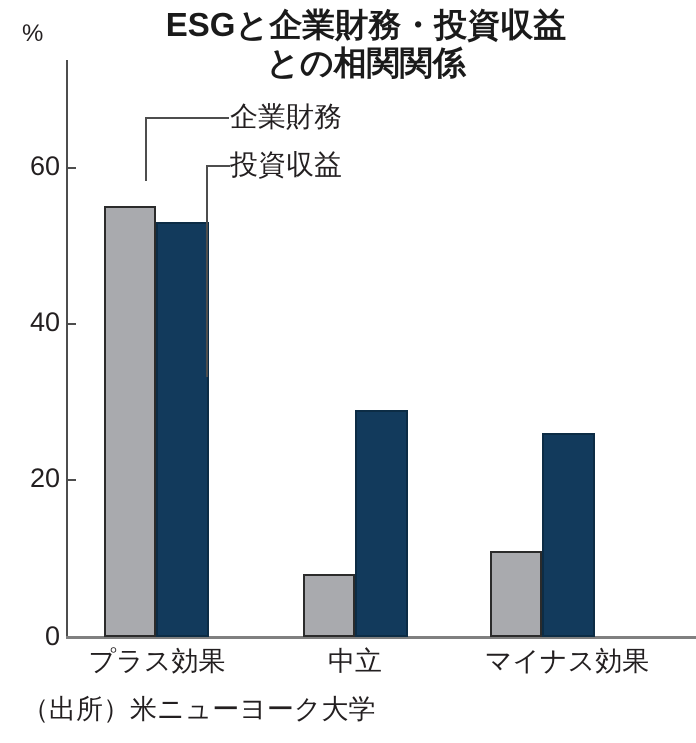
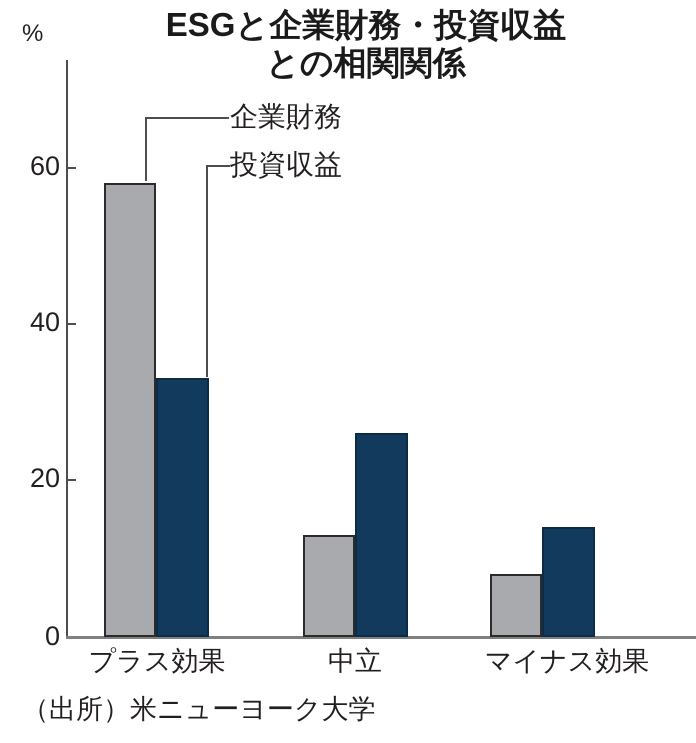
企業財務/プラス効果: 55 -> 58
投資収益/プラス効果: 53 -> 33
企業財務/中立: 8 -> 13
投資収益/中立: 29 -> 26
企業財務/マイナス効果: 11 -> 8
投資収益/マイナス効果: 26 -> 14
